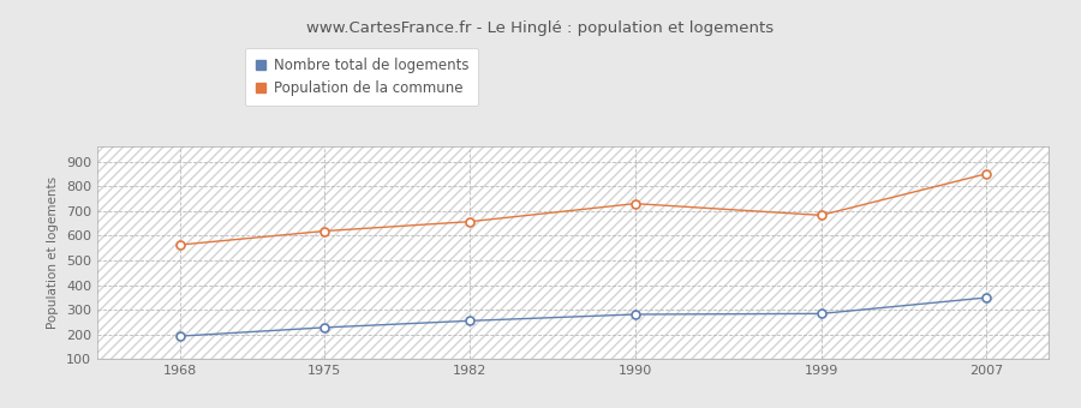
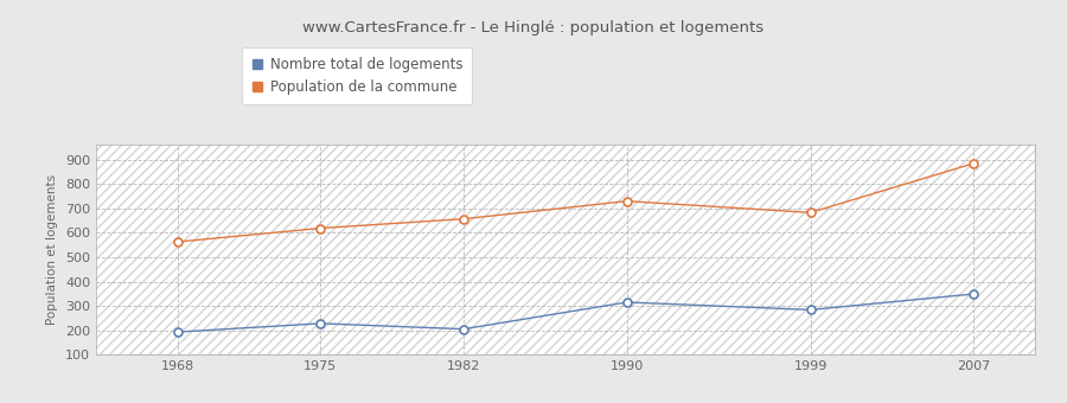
Nombre total de logements/1982: 255 -> 205
Nombre total de logements/1990: 281 -> 315
Population de la commune/2007: 851 -> 885
